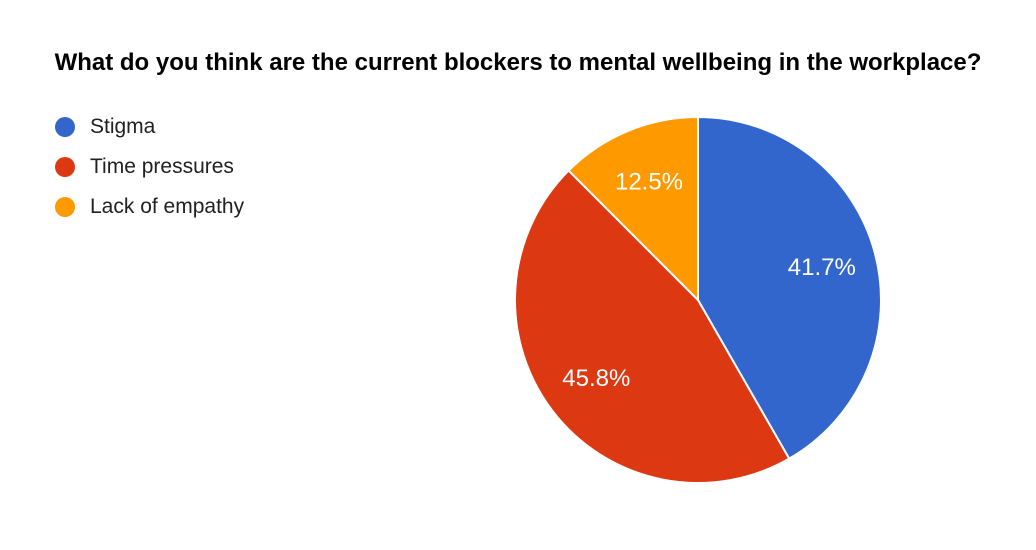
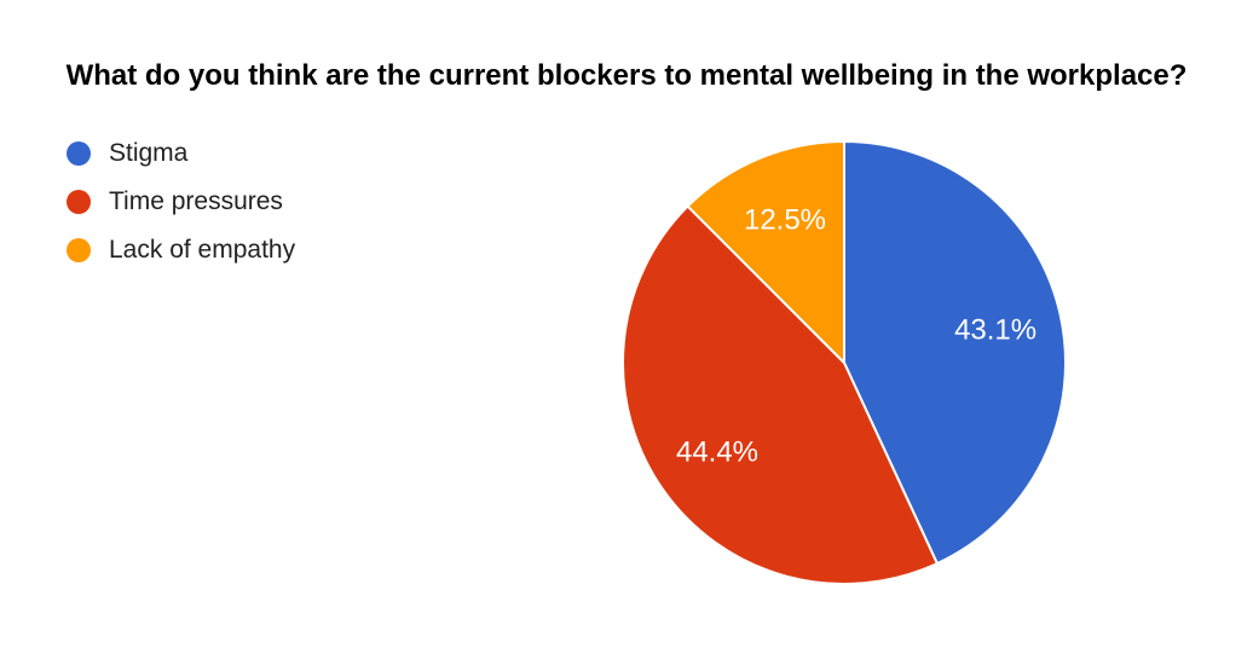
Stigma: 41.7% -> 43.1%
Time pressures: 45.8% -> 44.4%
